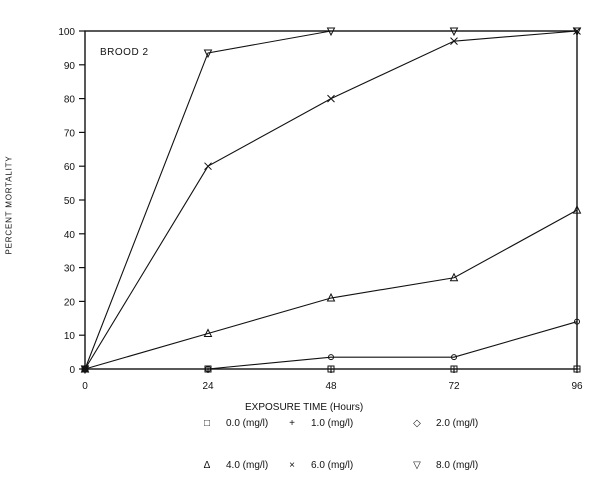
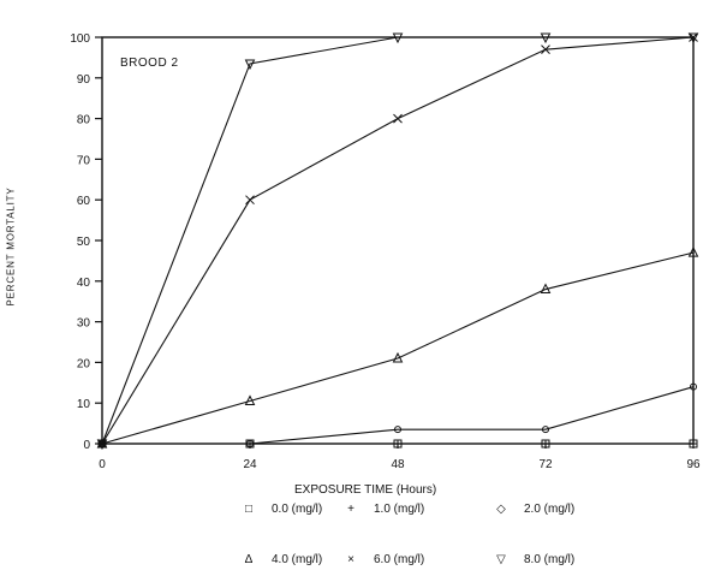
4.0 (mg/l)/72: 27 -> 38
